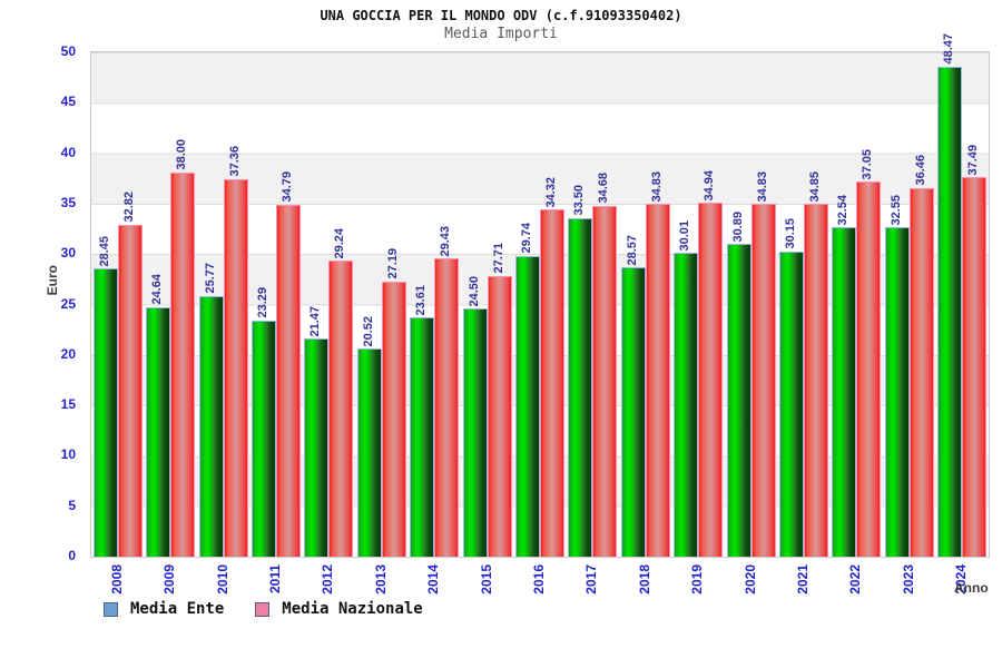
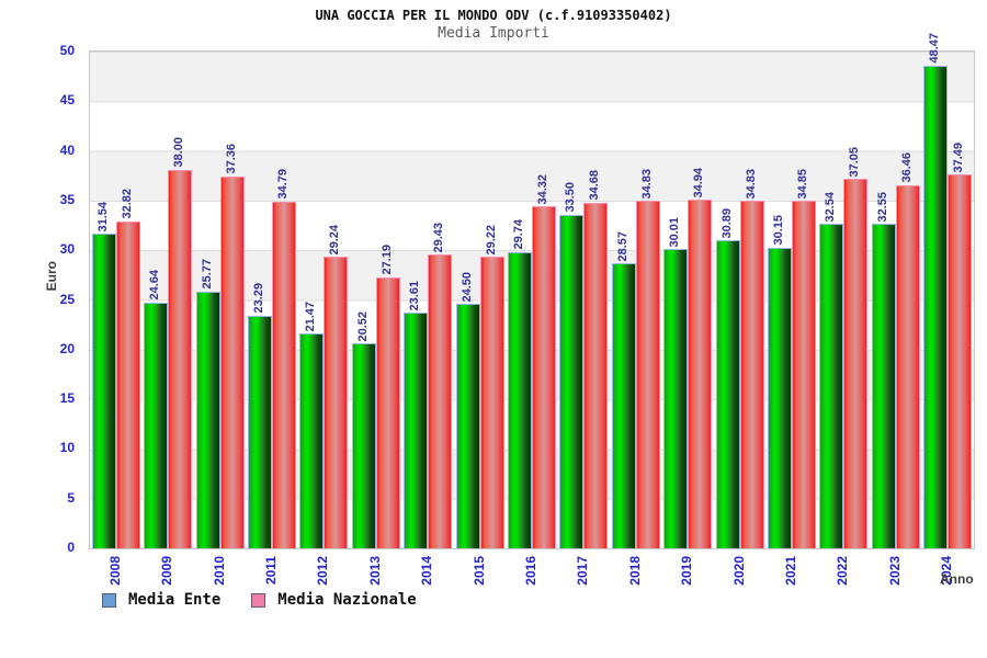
Media Ente/2008: 28.45 -> 31.54
Media Nazionale/2015: 27.71 -> 29.22
